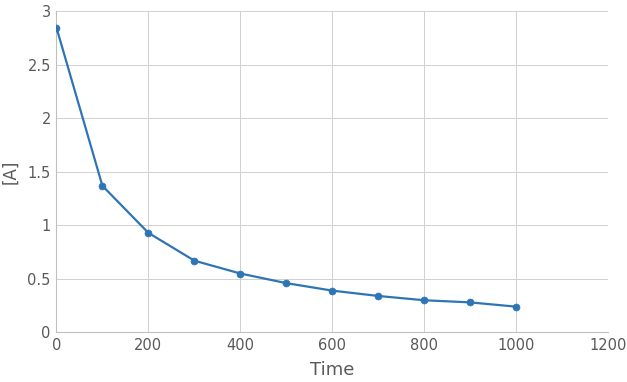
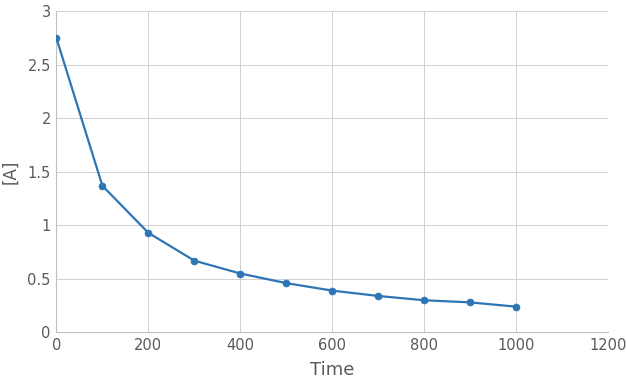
0: 2.85 -> 2.75
